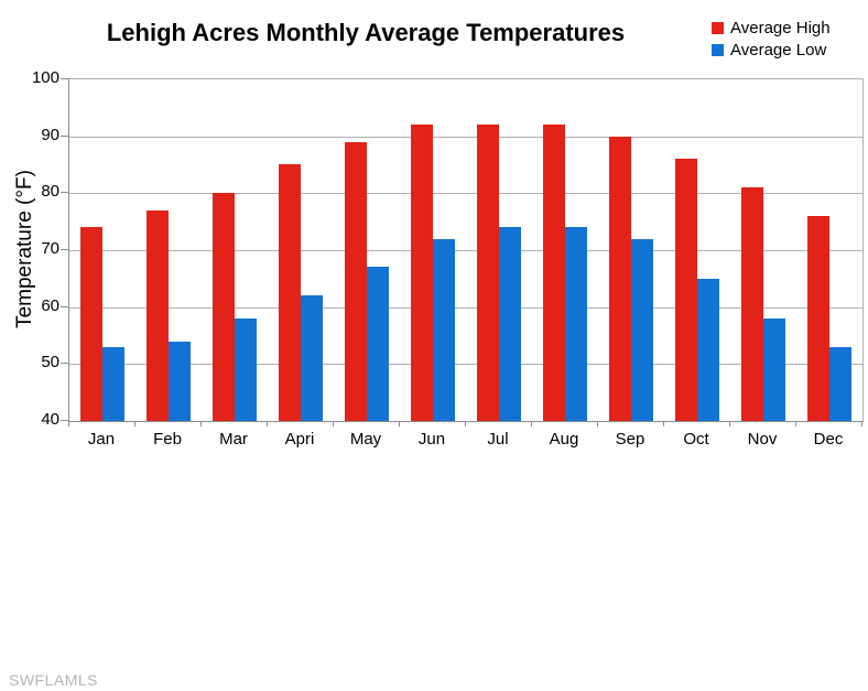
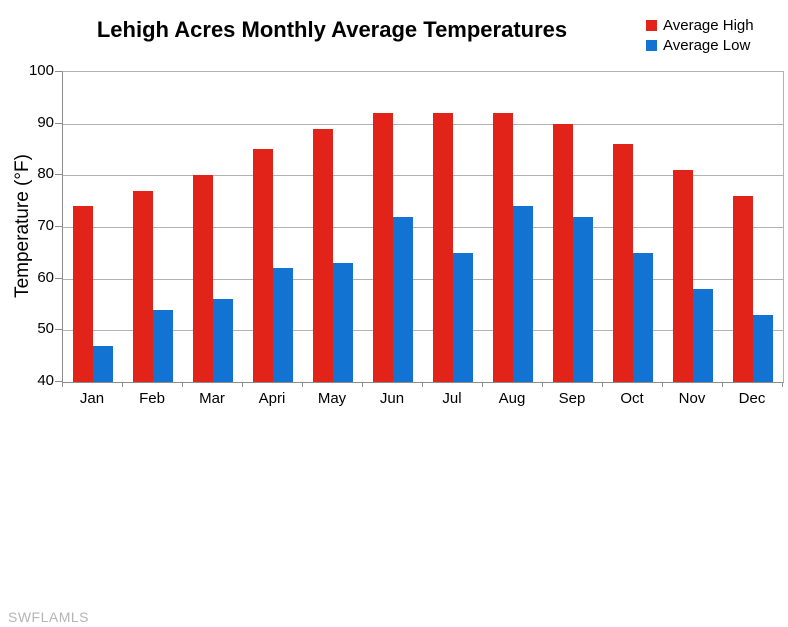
Average Low/Jan: 53 -> 47
Average Low/Mar: 58 -> 56
Average Low/May: 67 -> 63
Average Low/Jul: 74 -> 65
